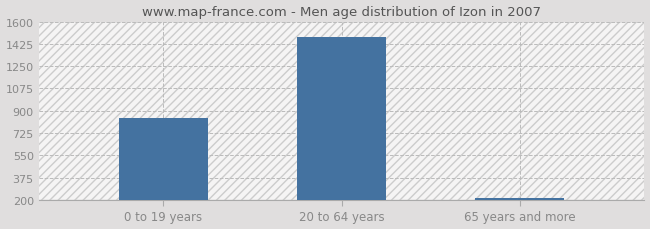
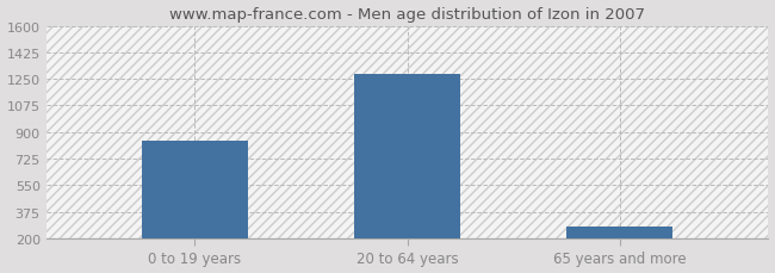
20 to 64 years: 1480 -> 1280
65 years and more: 220 -> 280
